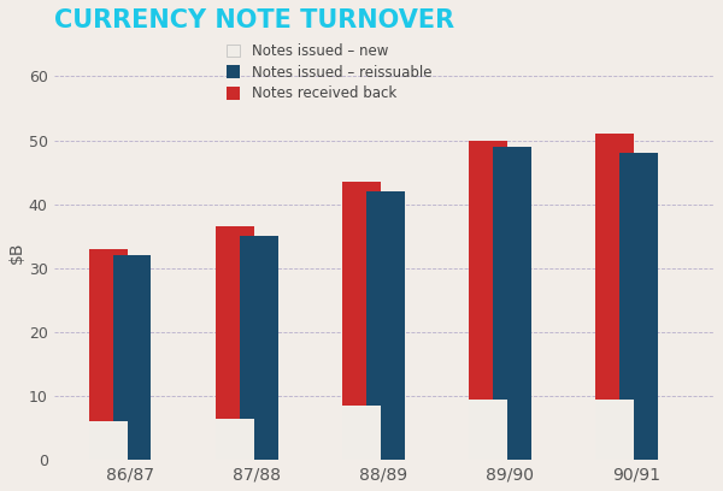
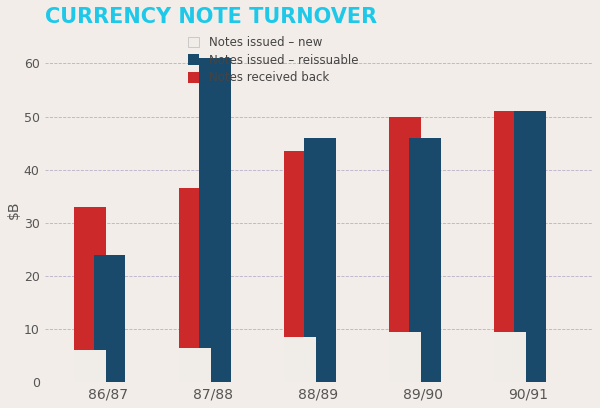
Notes issued – reissuable/86/87: 32 -> 24
Notes issued – reissuable/87/88: 35 -> 61
Notes issued – reissuable/88/89: 42 -> 46
Notes issued – reissuable/89/90: 49 -> 46
Notes issued – reissuable/90/91: 48 -> 51
